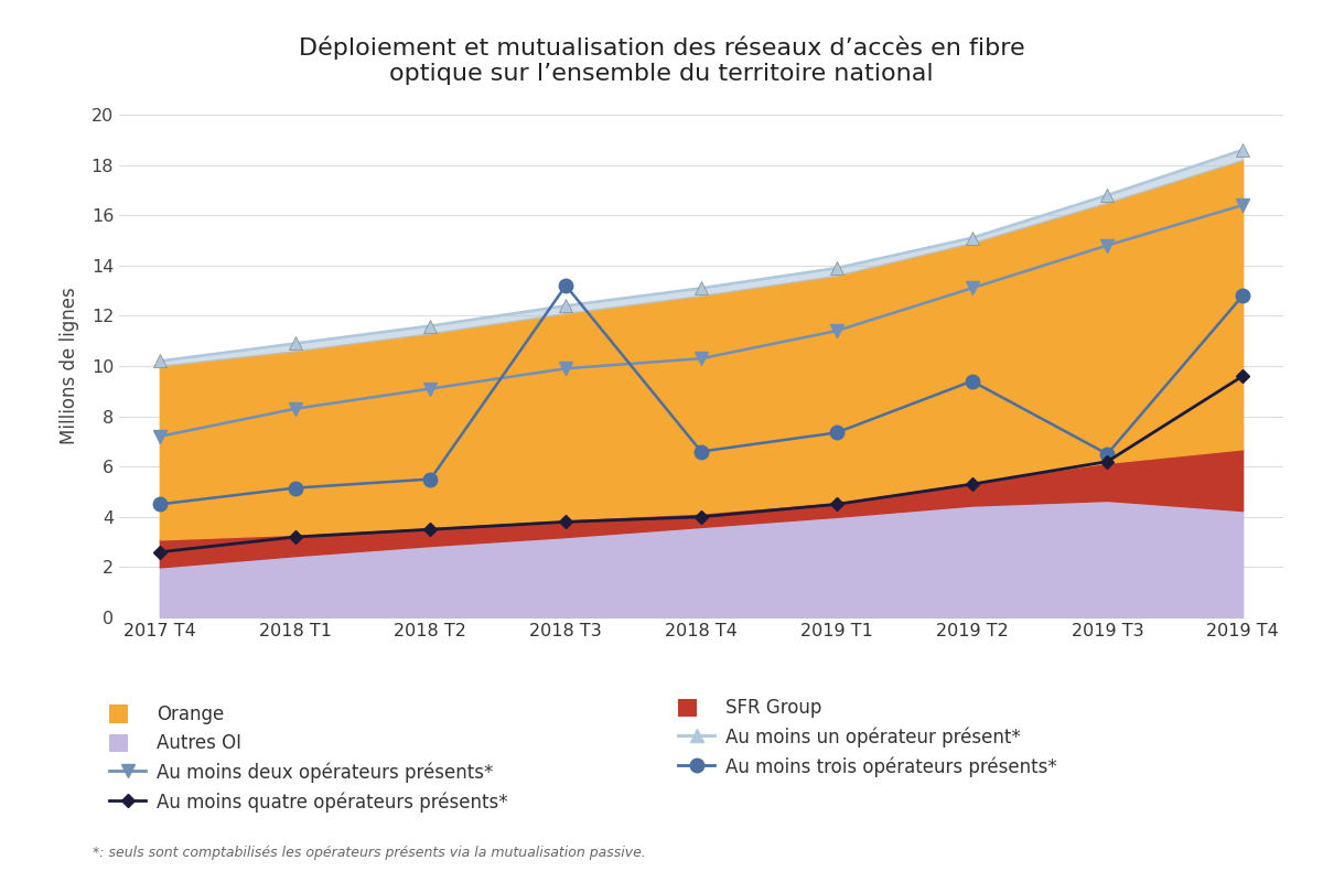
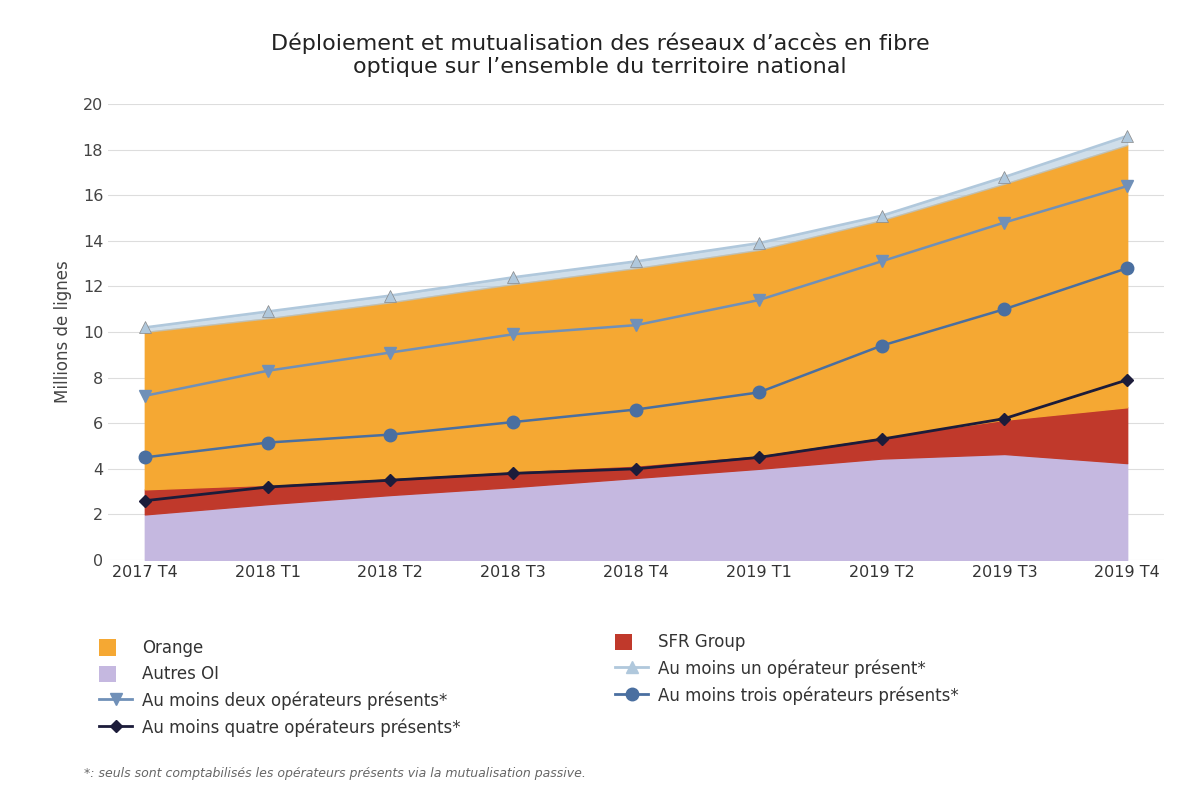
Au moins trois opérateurs présents*/2018 T3: 13.20 -> 6.05
Au moins trois opérateurs présents*/2019 T3: 6.50 -> 11.00
Au moins quatre opérateurs présents*/2019 T4: 9.6 -> 7.9
